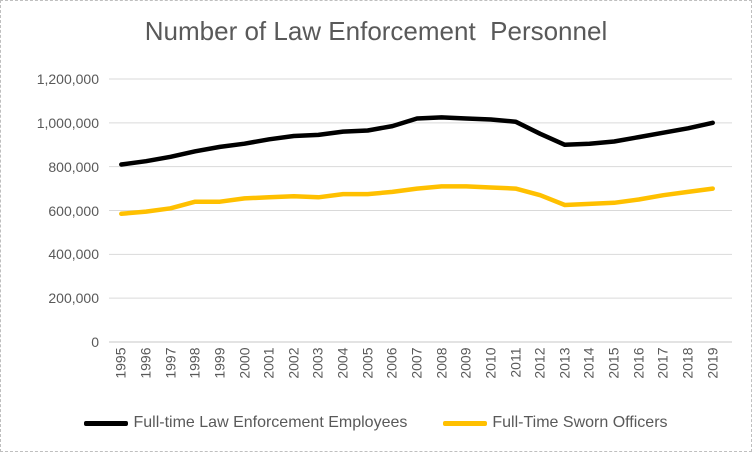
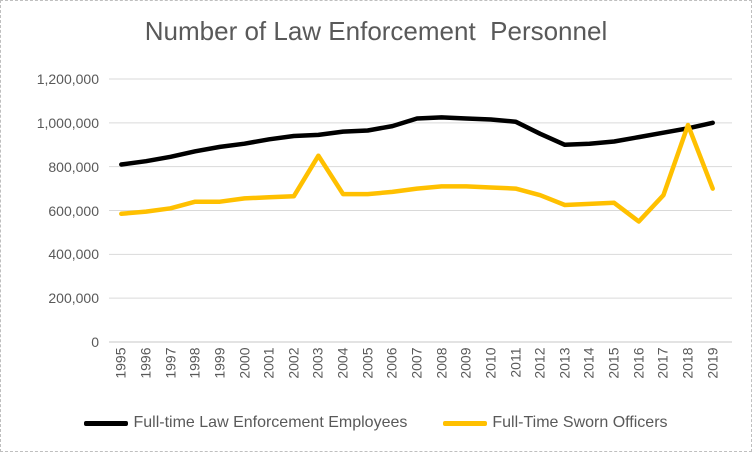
Full-Time Sworn Officers/2003: 660000 -> 850000
Full-Time Sworn Officers/2016: 650000 -> 550000
Full-Time Sworn Officers/2018: 680000 -> 990000
